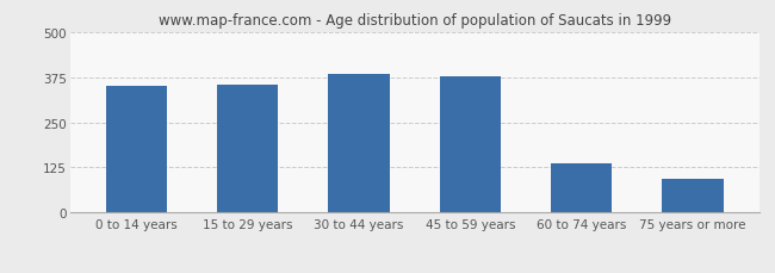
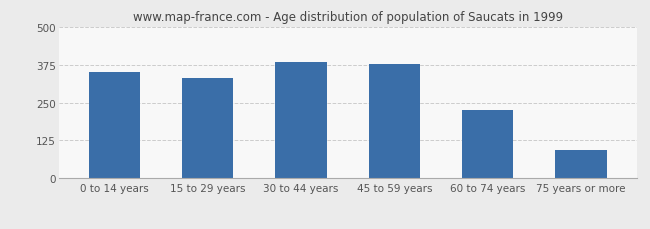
15 to 29 years: 355 -> 330
60 to 74 years: 138 -> 225
